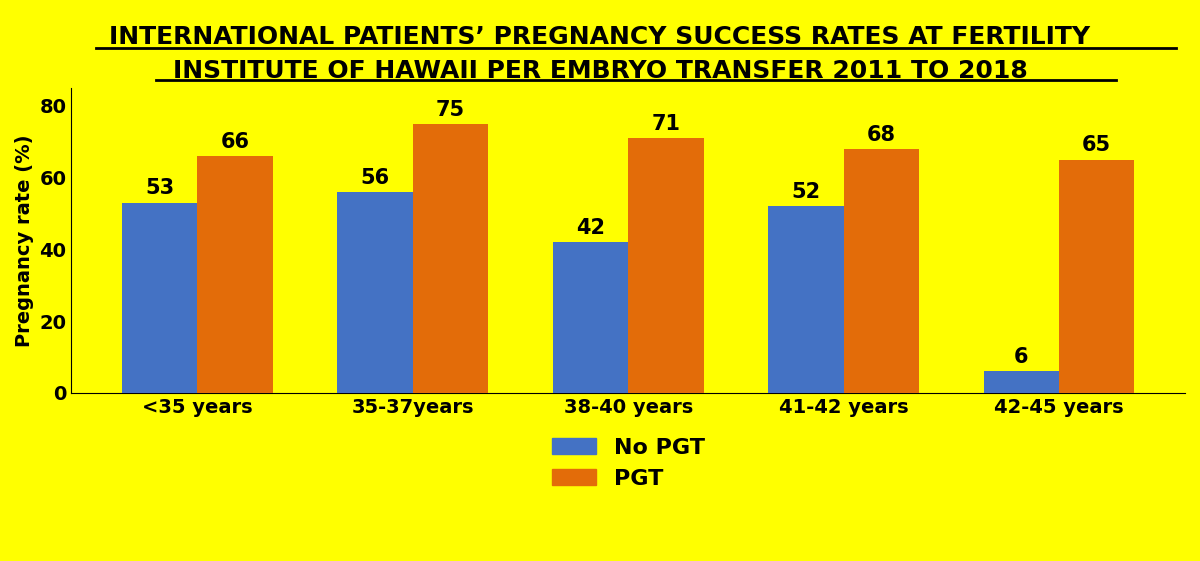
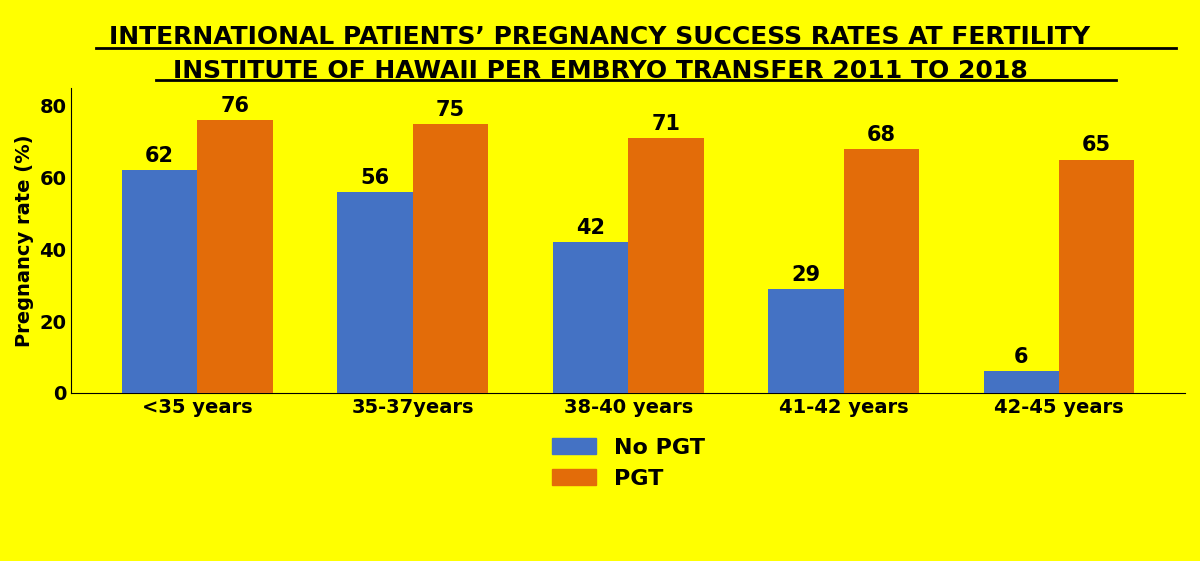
No PGT/<35 years: 53 -> 62
PGT/<35 years: 66 -> 76
No PGT/41-42 years: 52 -> 29
